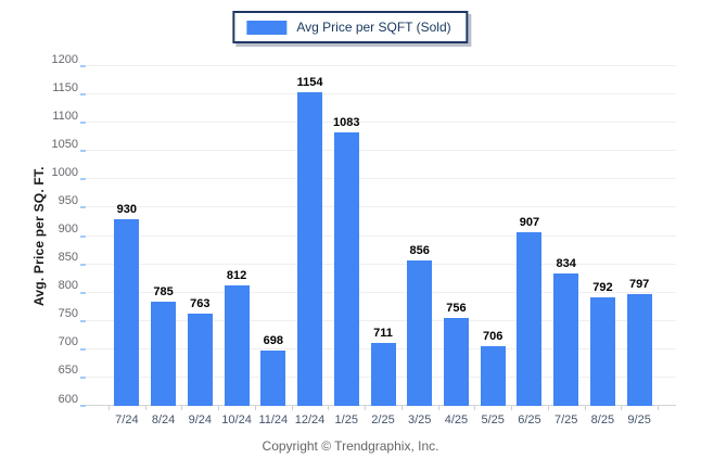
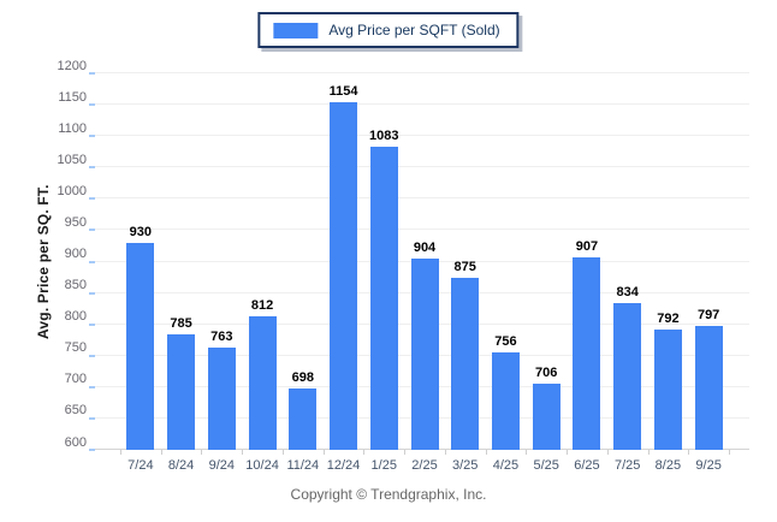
2/25: 711 -> 904
3/25: 856 -> 875
